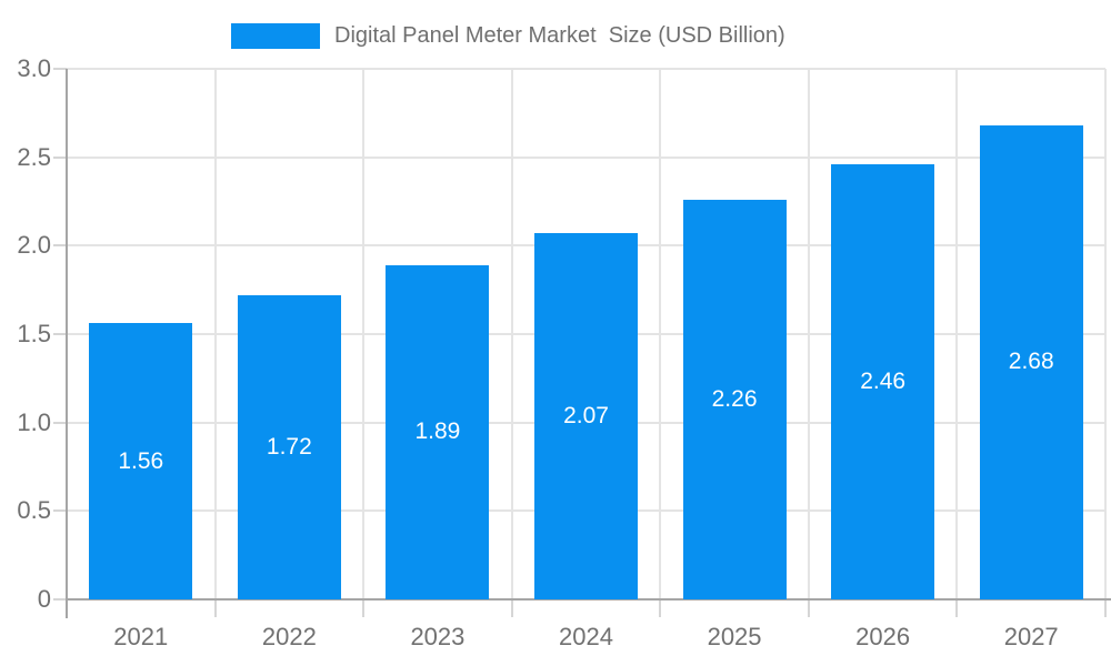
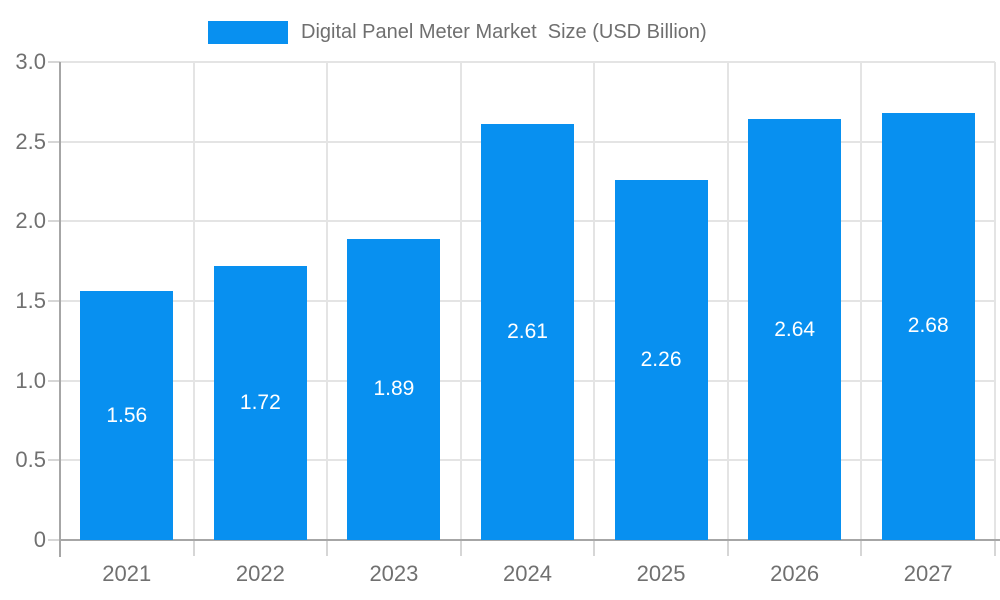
2024: 2.07 -> 2.61
2026: 2.46 -> 2.64
